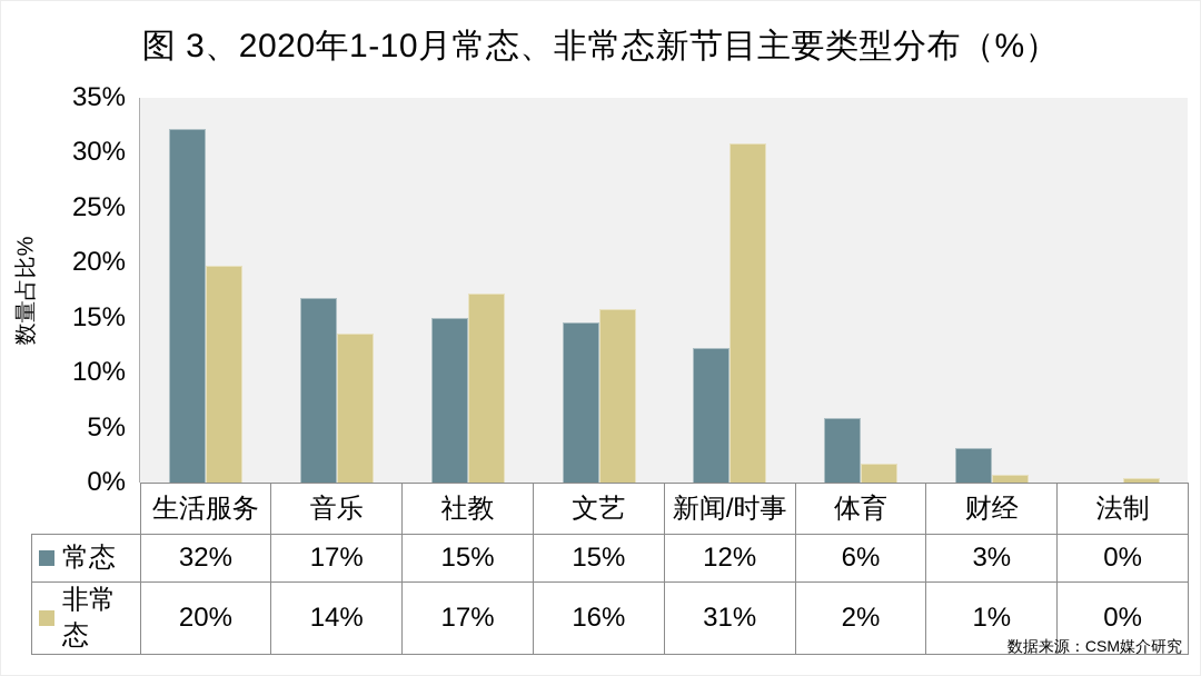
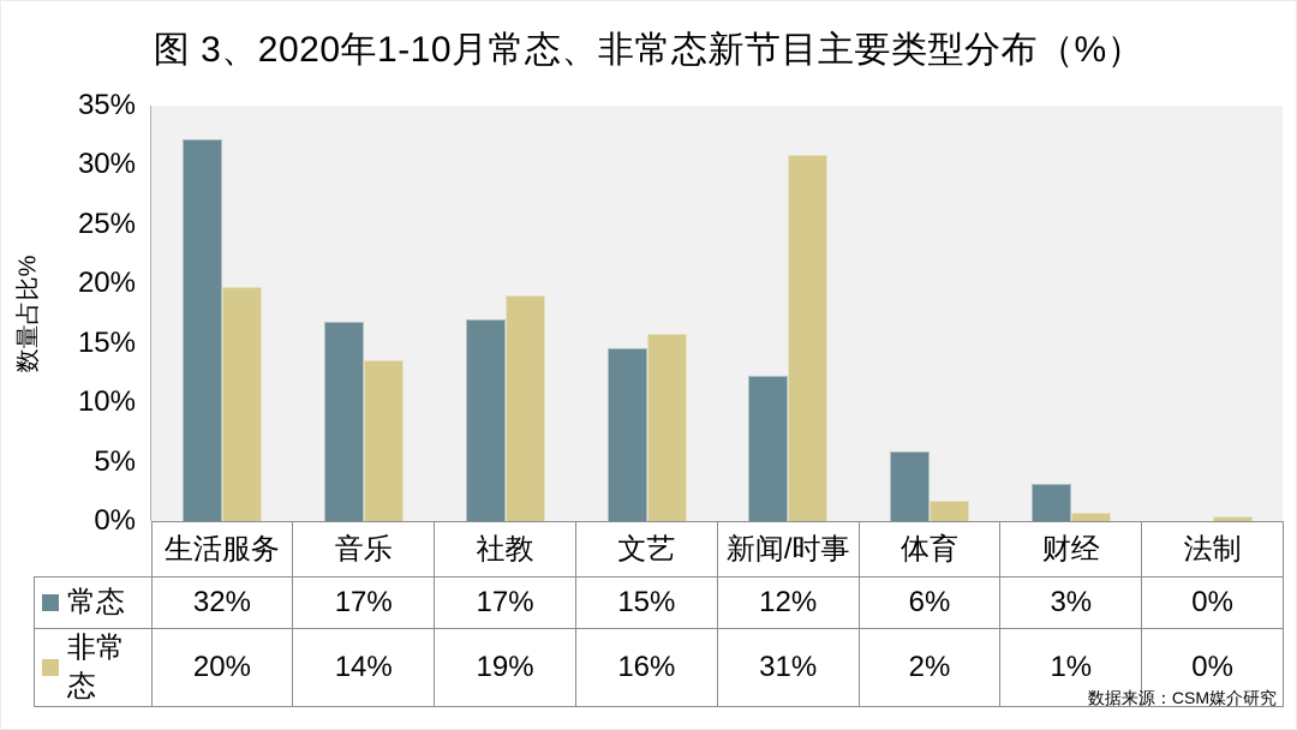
常态/社教: 15% -> 17%
非常态/社教: 17% -> 19%
